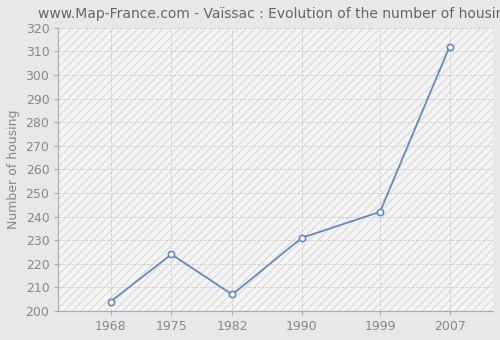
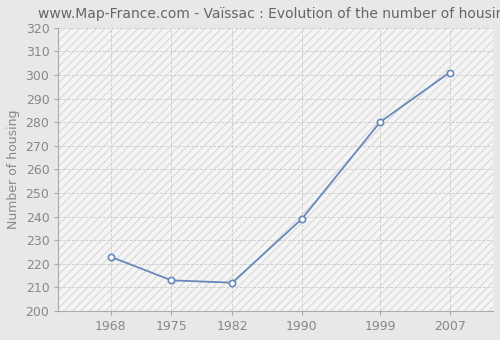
1968: 204 -> 223
1975: 224 -> 213
1982: 207 -> 212
1990: 231 -> 239
1999: 242 -> 280
2007: 312 -> 301
